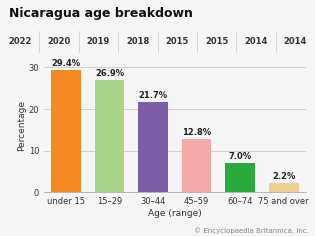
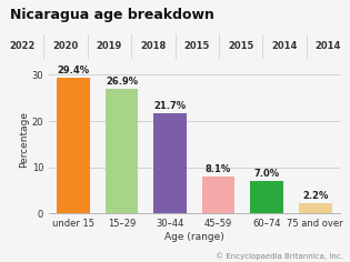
45–59: 12.8% -> 8.1%
